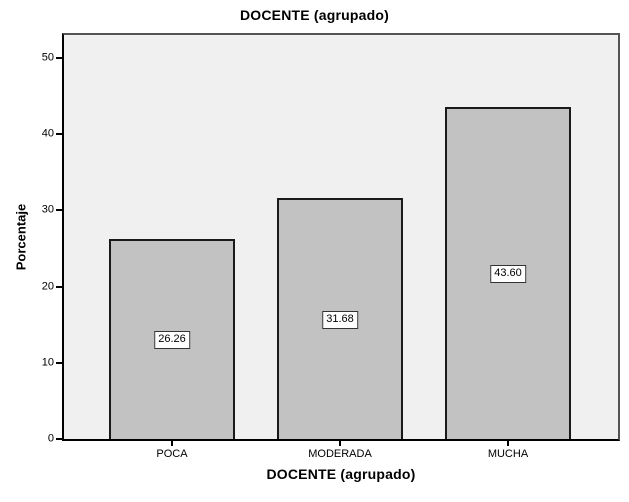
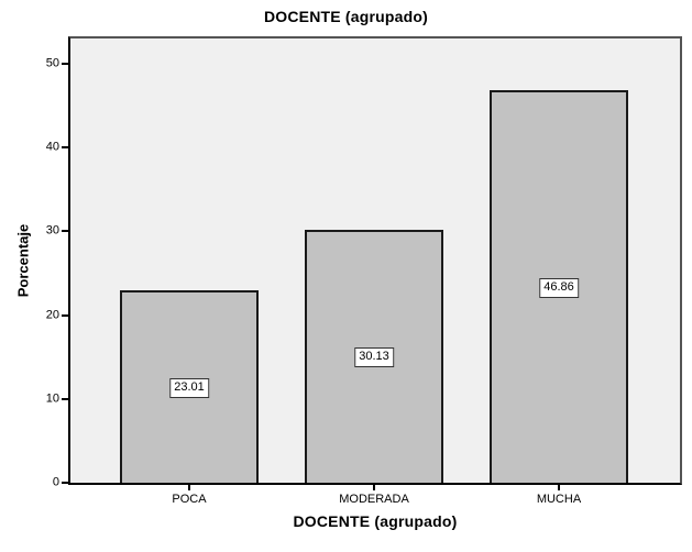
POCA: 26.26 -> 23.01
MODERADA: 31.68 -> 30.13
MUCHA: 43.60 -> 46.86
